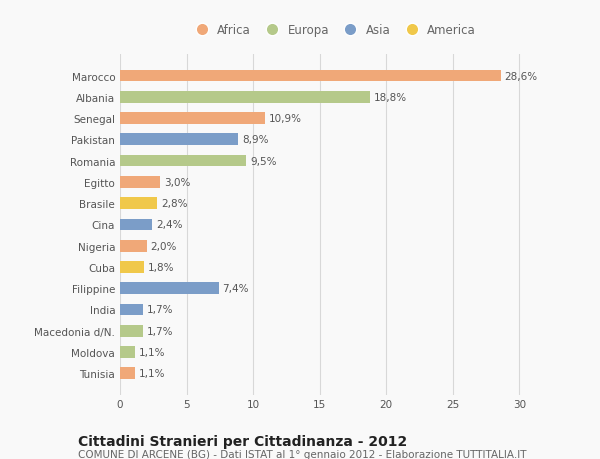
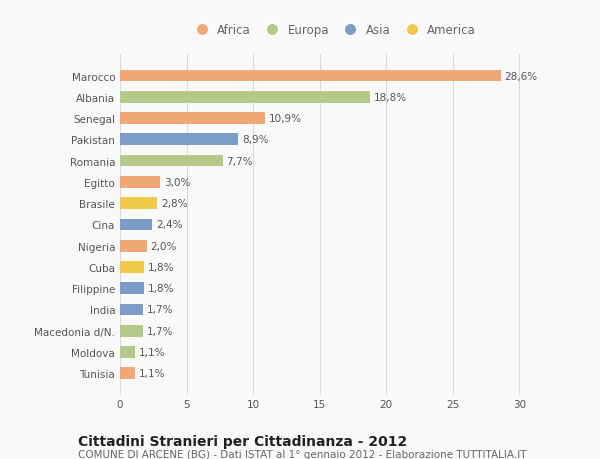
Romania: 9,5% -> 7,7%
Filippine: 7,4% -> 1,8%
